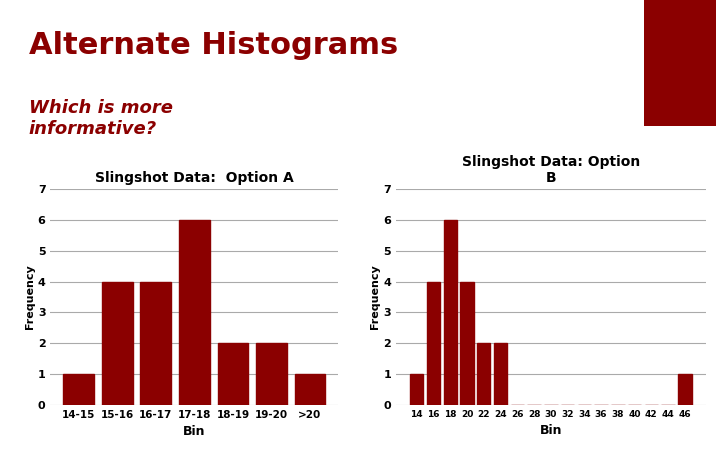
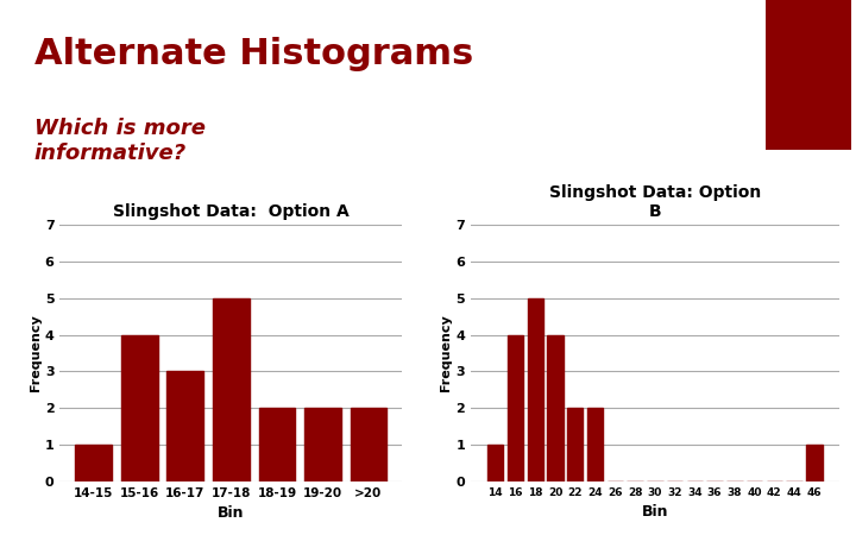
Slingshot Data: Option A/16-17: 4 -> 3
Slingshot Data: Option A/17-18: 6 -> 5
Slingshot Data: Option A/>20: 1 -> 2
Slingshot Data: Option B/18: 6 -> 5
